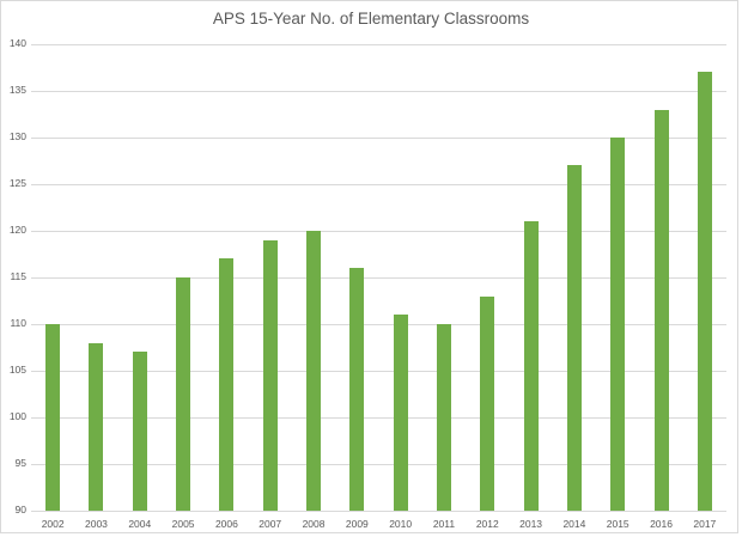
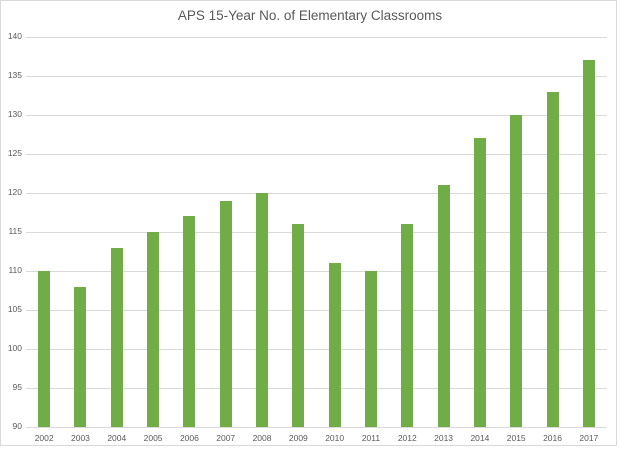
2004: 107 -> 113
2012: 113 -> 116
